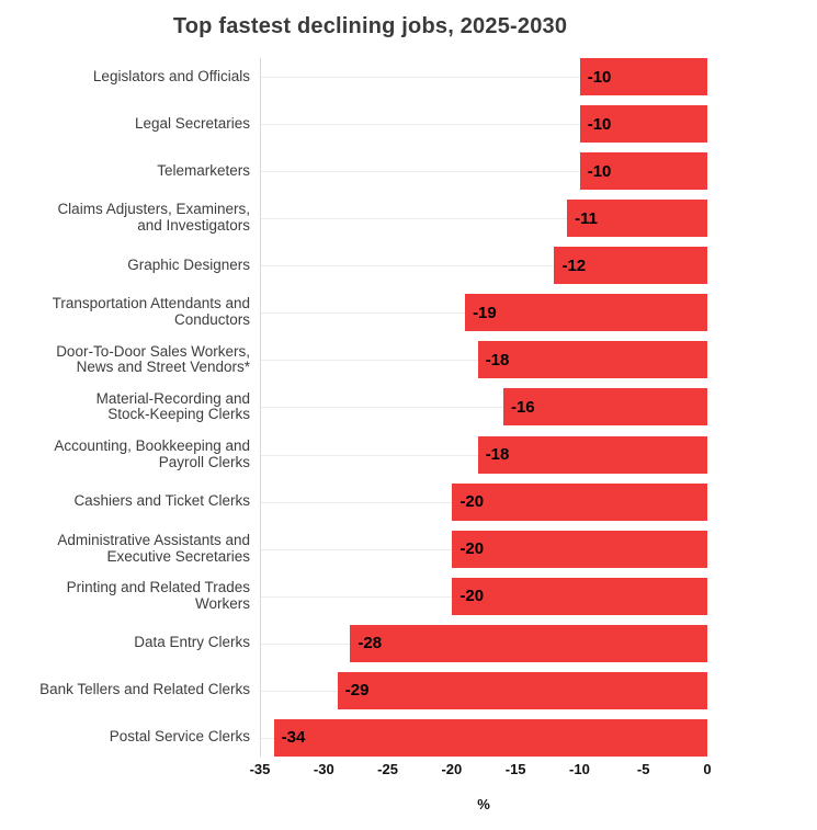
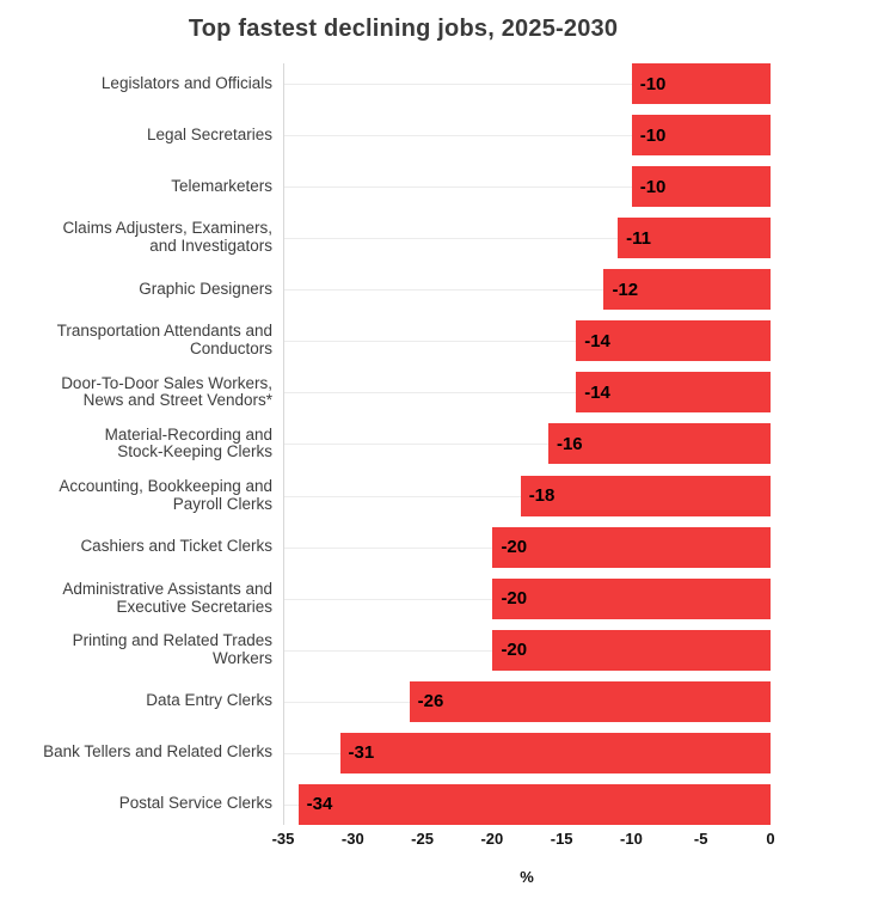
Transportation Attendants and Conductors: -19 -> -14
Door-To-Door Sales Workers, News and Street Vendors*: -18 -> -14
Data Entry Clerks: -28 -> -26
Bank Tellers and Related Clerks: -29 -> -31
